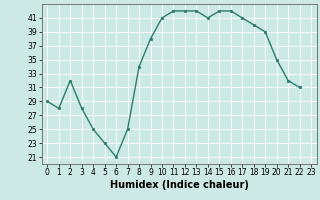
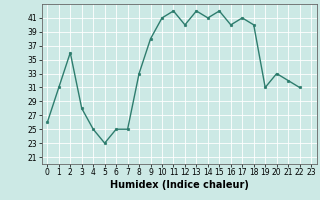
0: 29 -> 26
1: 28 -> 31
2: 32 -> 36
6: 21 -> 25
8: 34 -> 33
12: 42 -> 40
16: 42 -> 40
19: 39 -> 31
20: 35 -> 33
